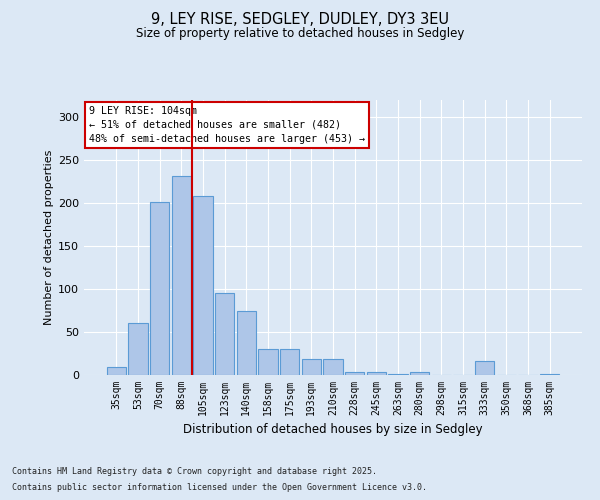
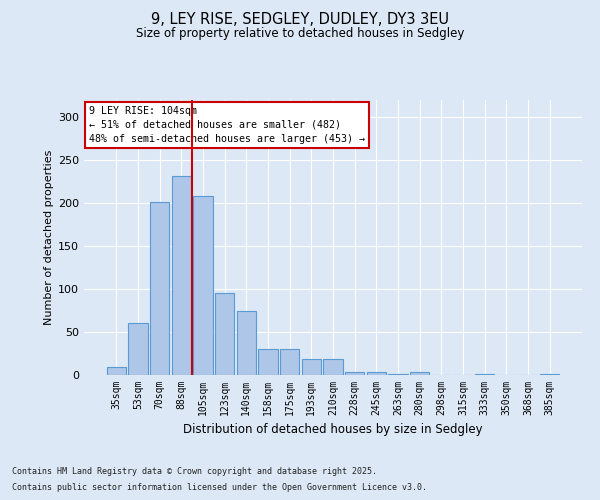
333sqm: 16 -> 1
